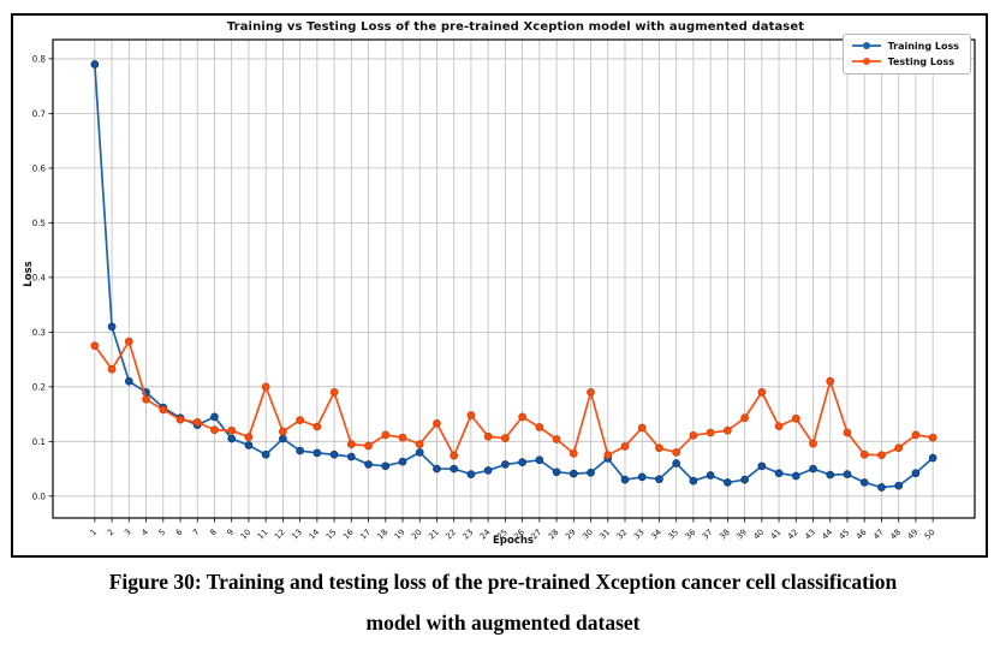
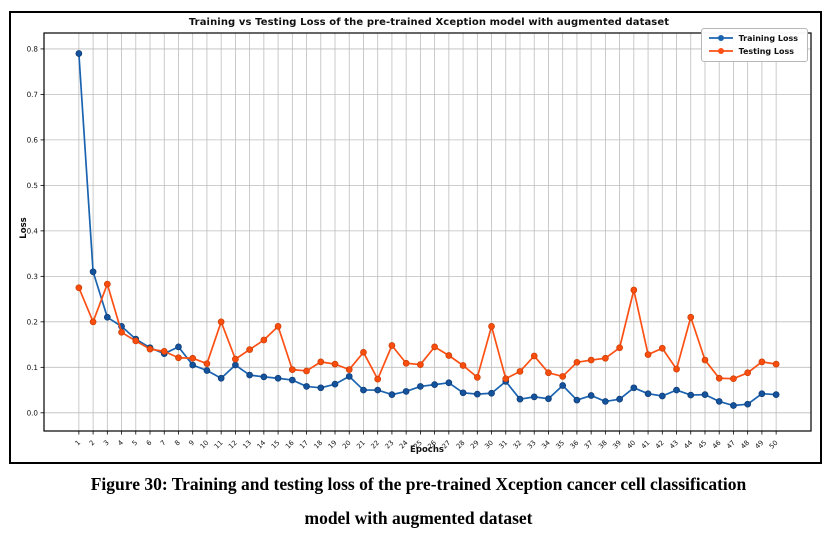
Testing Loss/2: 0.23 -> 0.20
Testing Loss/14: 0.13 -> 0.16
Testing Loss/40: 0.19 -> 0.27
Training Loss/50: 0.07 -> 0.04
